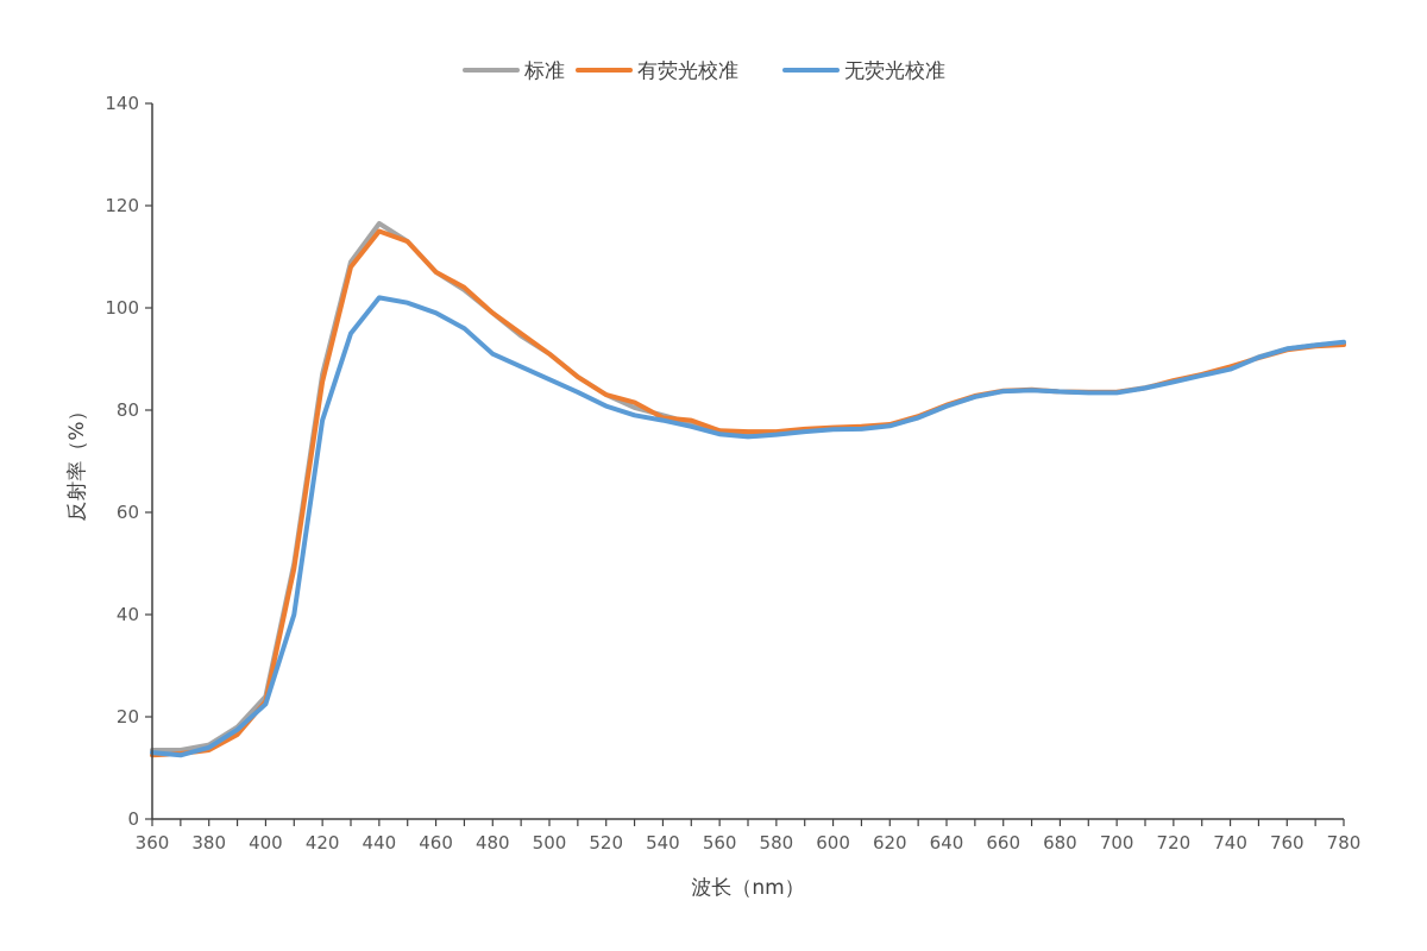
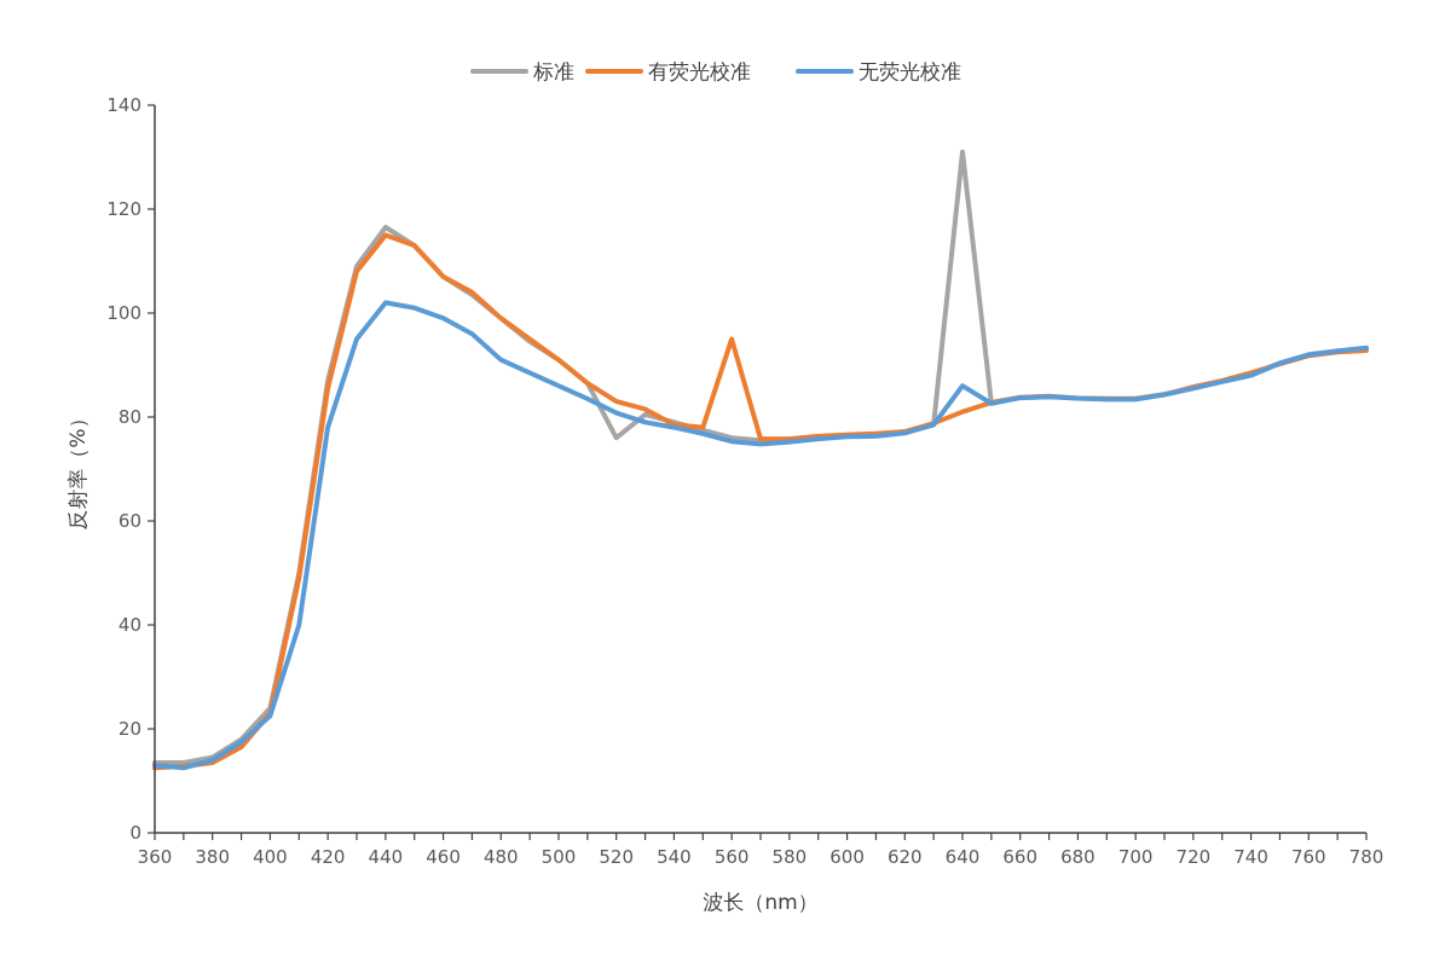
标准/520: 83 -> 76
有荧光校准/560: 76 -> 95
标准/640: 81 -> 131
无荧光校准/640: 81 -> 86
